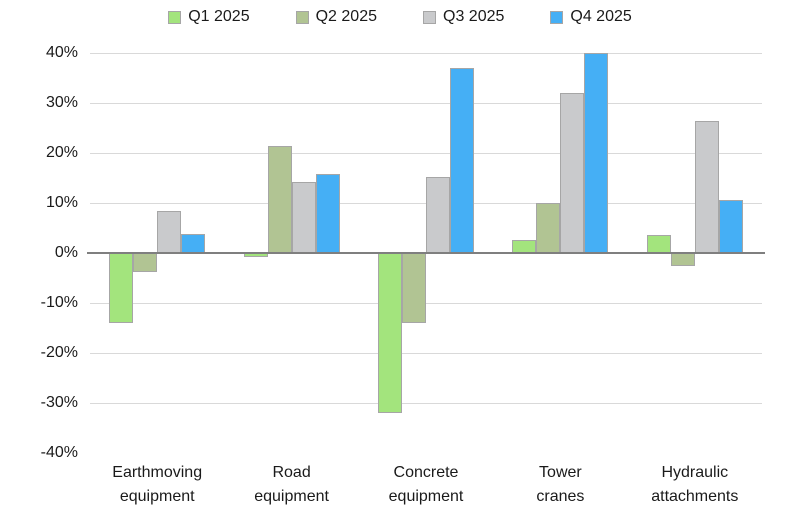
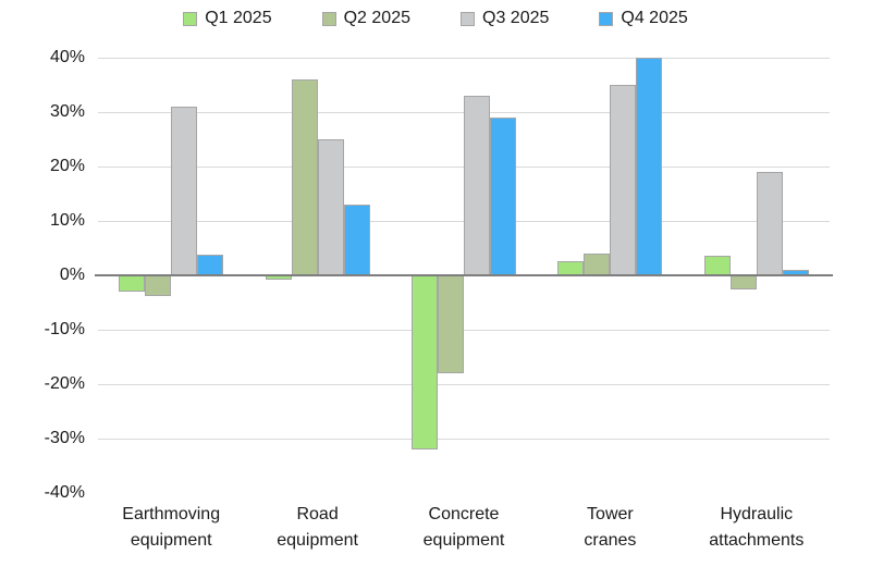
Q1 2025/Earthmoving equipment: -14% -> -3%
Q3 2025/Earthmoving equipment: 8% -> 31%
Q2 2025/Road equipment: 22% -> 36%
Q3 2025/Road equipment: 14% -> 25%
Q4 2025/Road equipment: 16% -> 13%
Q2 2025/Concrete equipment: -14% -> -18%
Q3 2025/Concrete equipment: 15% -> 33%
Q4 2025/Concrete equipment: 37% -> 29%
Q2 2025/Tower cranes: 10% -> 4%
Q3 2025/Tower cranes: 32% -> 35%
Q3 2025/Hydraulic attachments: 26% -> 19%
Q4 2025/Hydraulic attachments: 11% -> 1%
